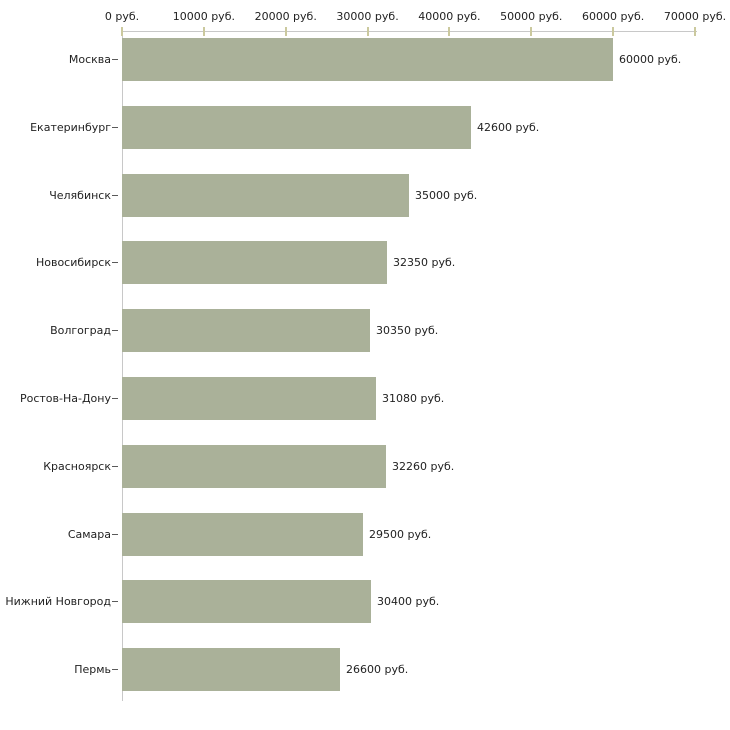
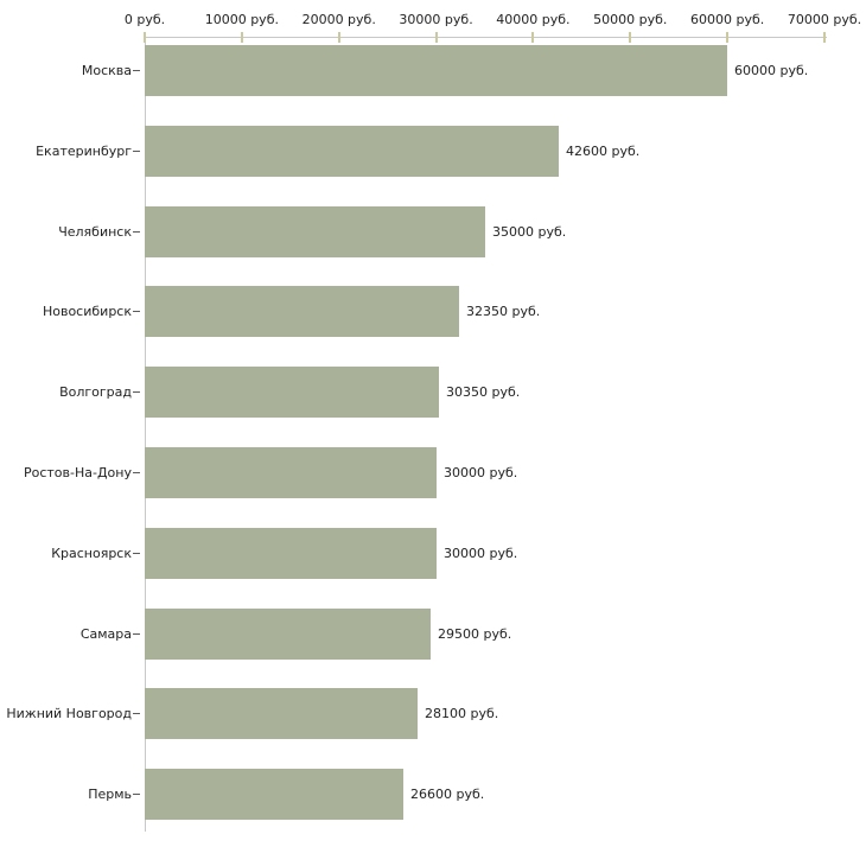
Ростов-На-Дону: 31080 -> 30000
Красноярск: 32260 -> 30000
Нижний Новгород: 30400 -> 28100
